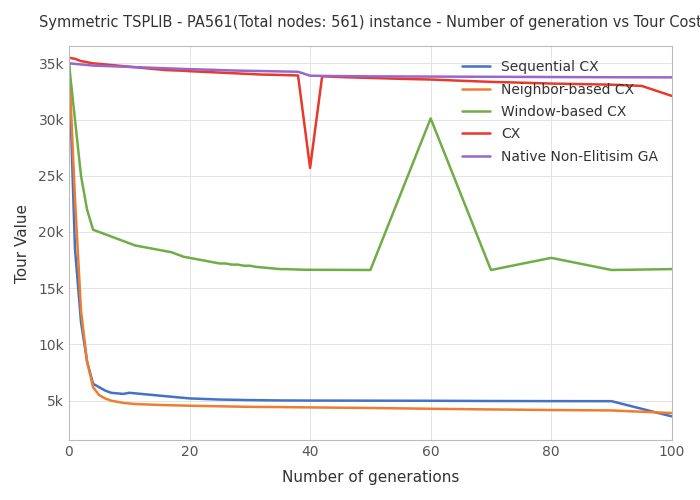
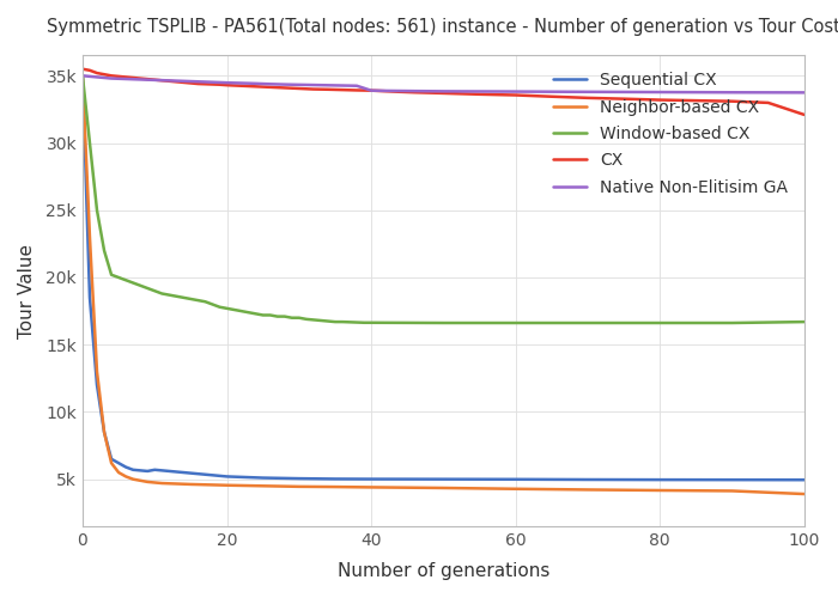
CX/40: 25.7k -> 33.9k
Window-based CX/60: 30.1k -> 16.6k
Window-based CX/80: 17.7k -> 16.6k
Sequential CX/100: 3.6k -> 5.0k
